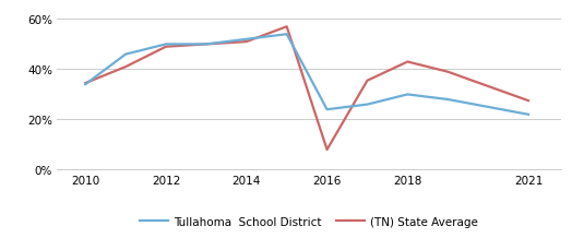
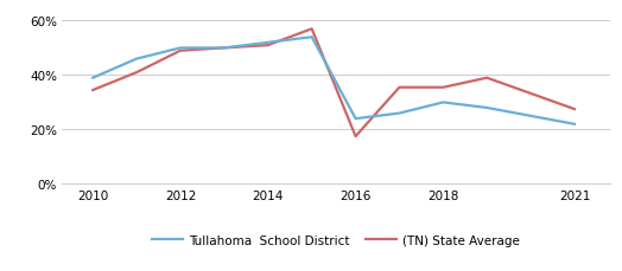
Tullahoma School District/2010: 34% -> 39%
(TN) State Average/2016: 8.0% -> 17.5%
(TN) State Average/2018: 43.0% -> 35.5%
